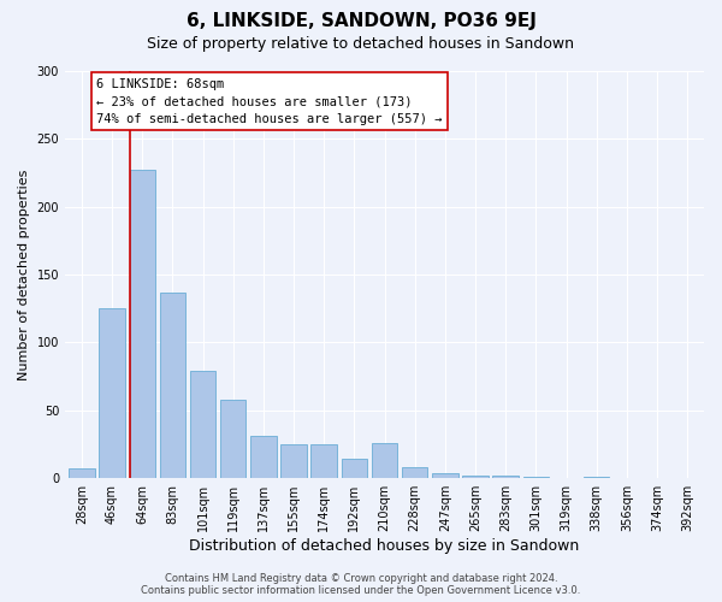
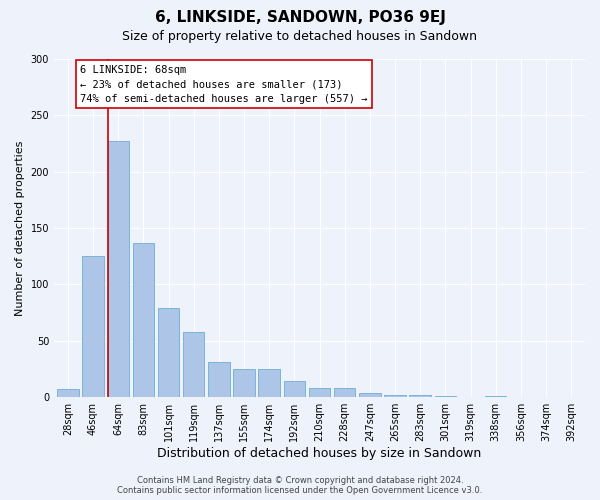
210sqm: 26 -> 8
